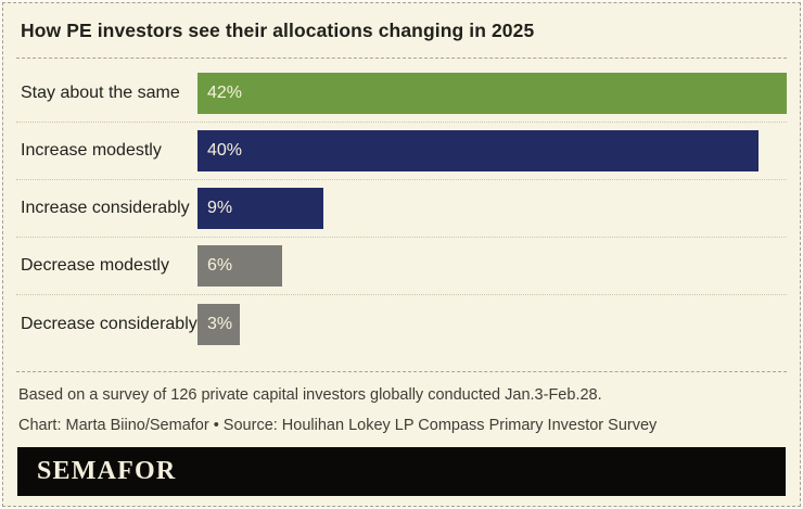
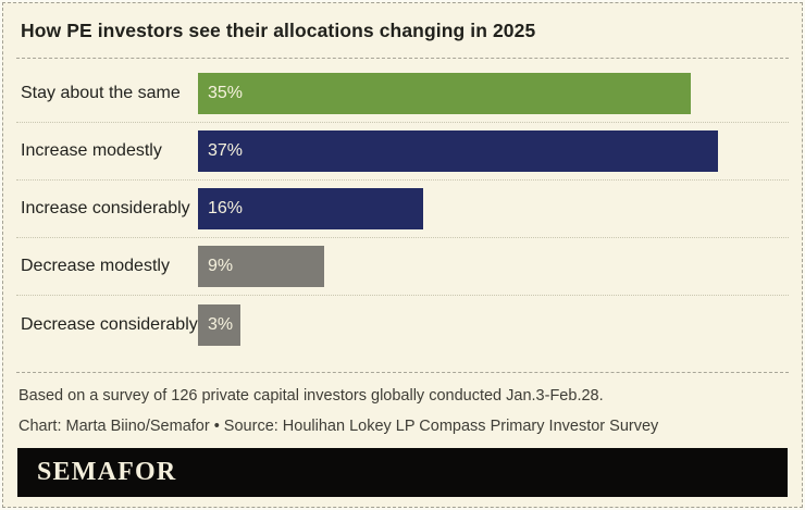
Stay about the same: 42% -> 35%
Increase modestly: 40% -> 37%
Increase considerably: 9% -> 16%
Decrease modestly: 6% -> 9%
